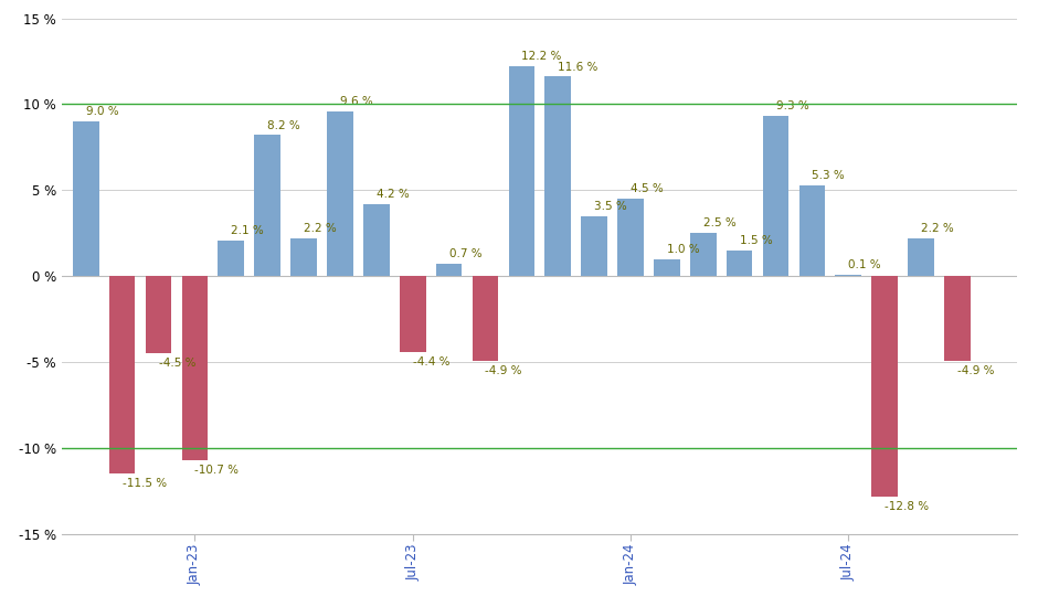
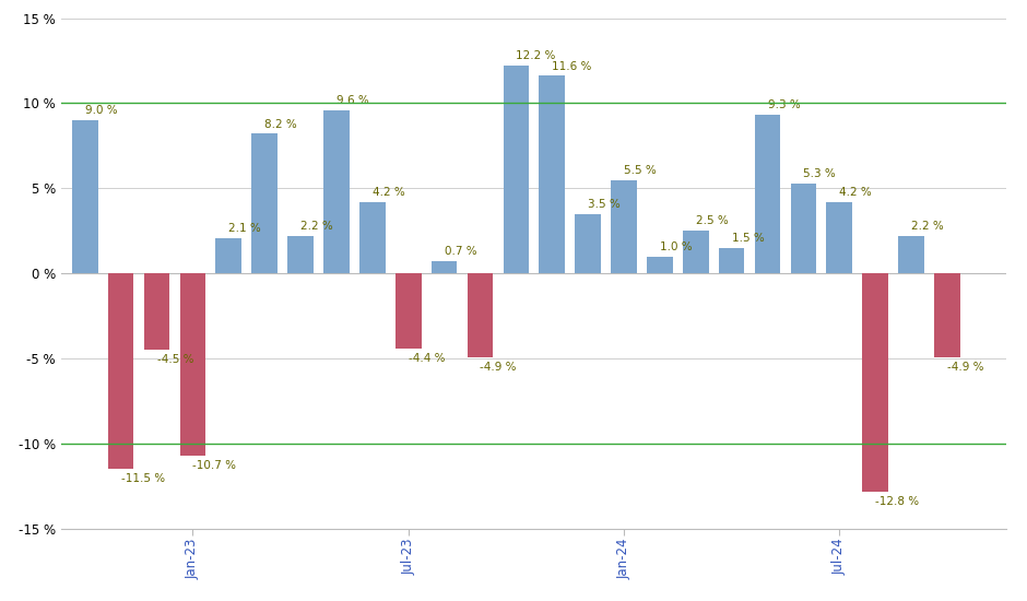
Jan-24: 4.5 -> 5.5
Jul-24: 0.1 -> 4.2
